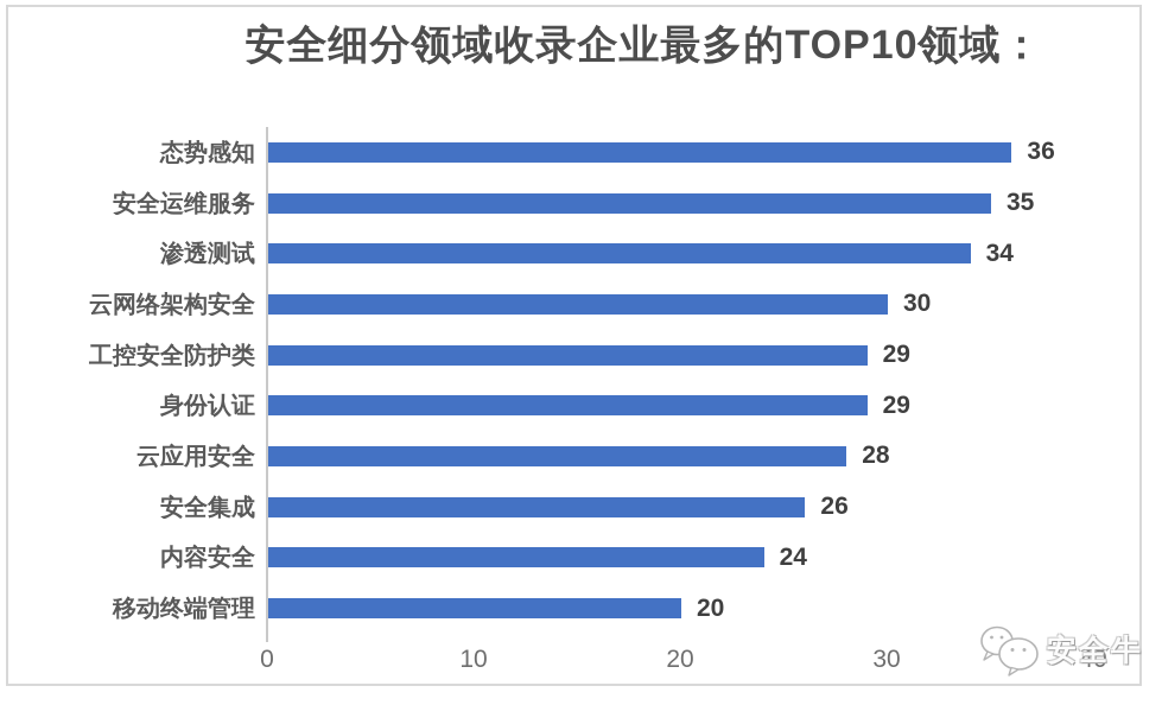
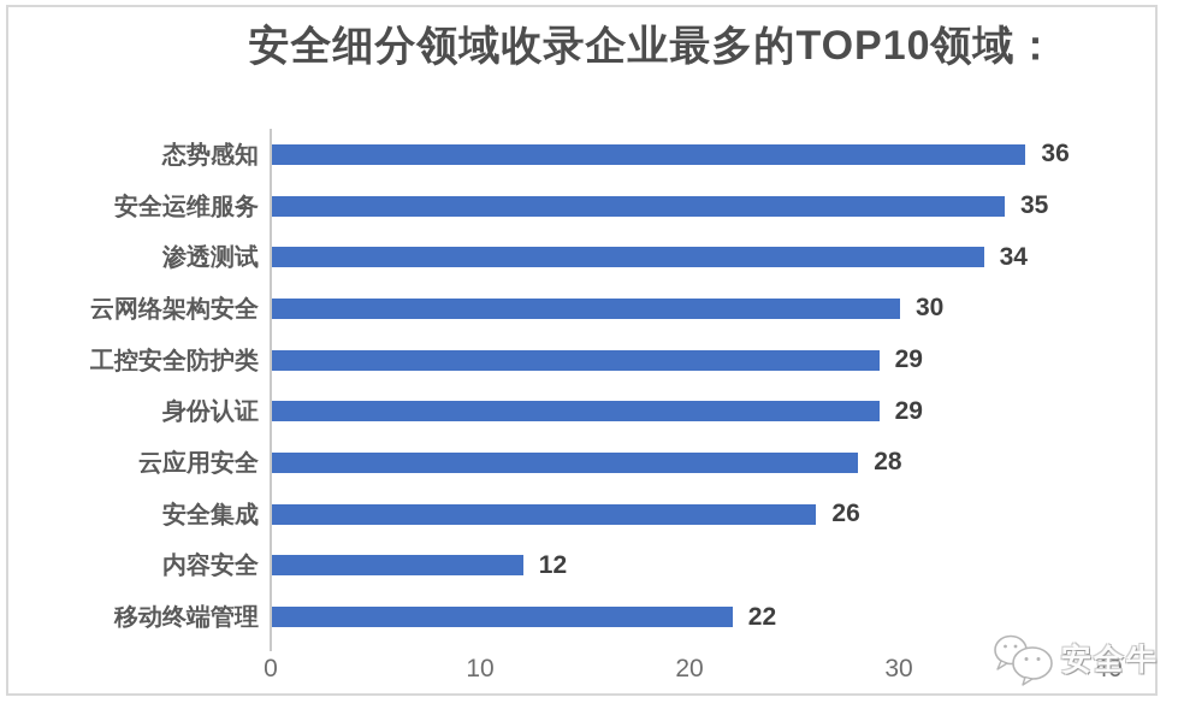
内容安全: 24 -> 12
移动终端管理: 20 -> 22
